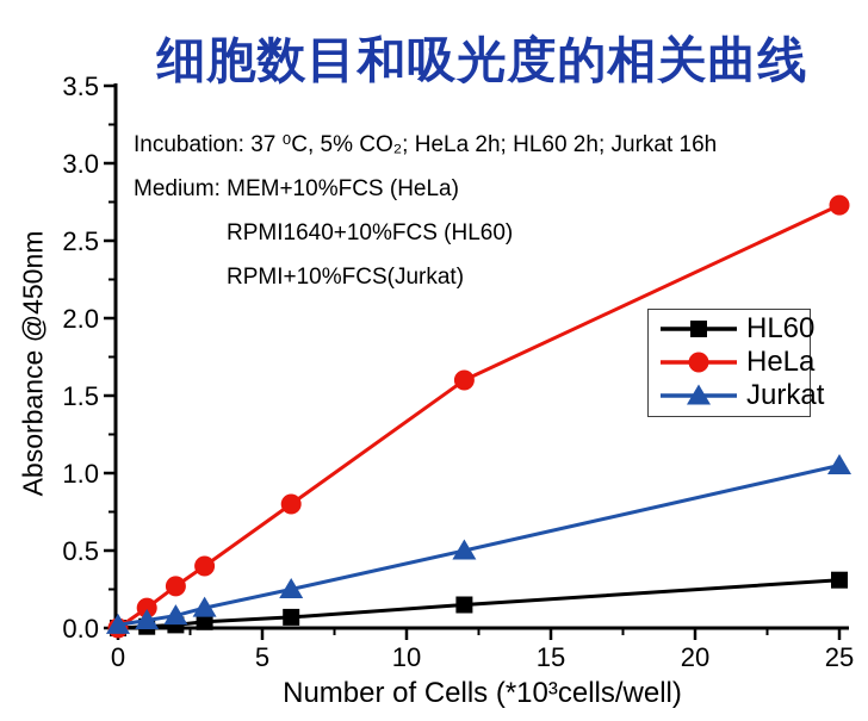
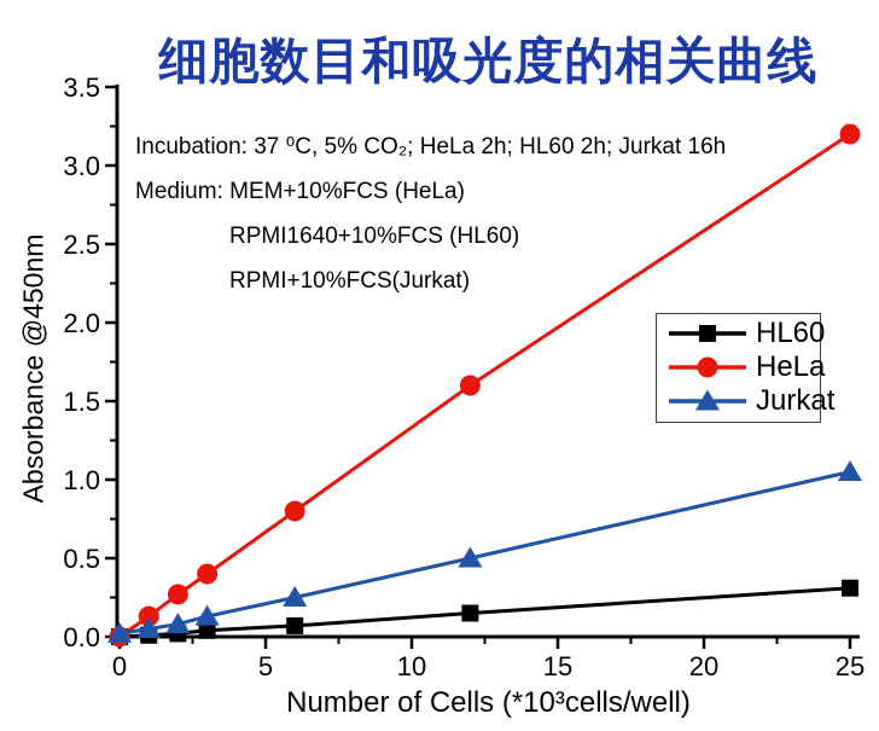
HeLa/25: 2.73 -> 3.20
